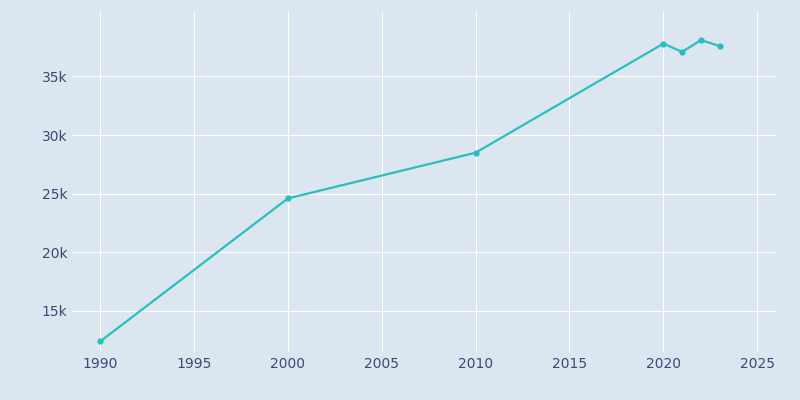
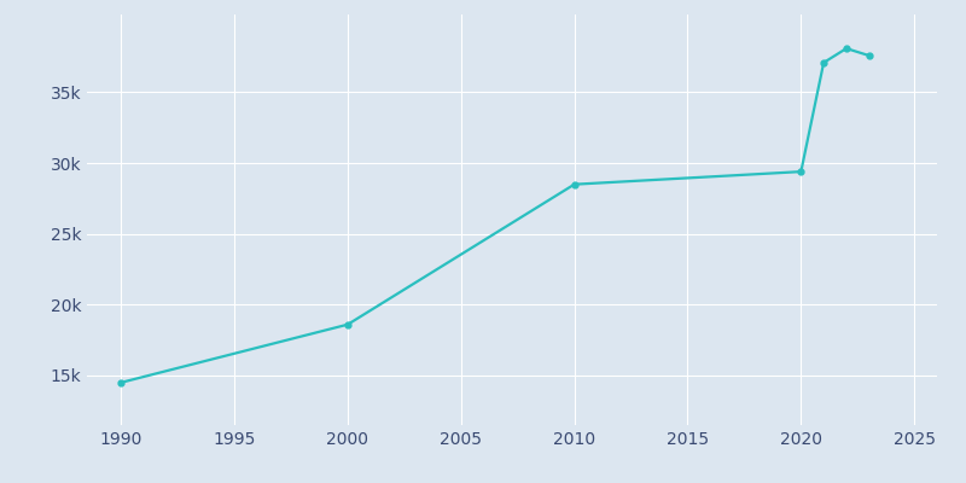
1990: 12.4k -> 14.5k
2000: 24.6k -> 18.6k
2020: 37.8k -> 29.4k
